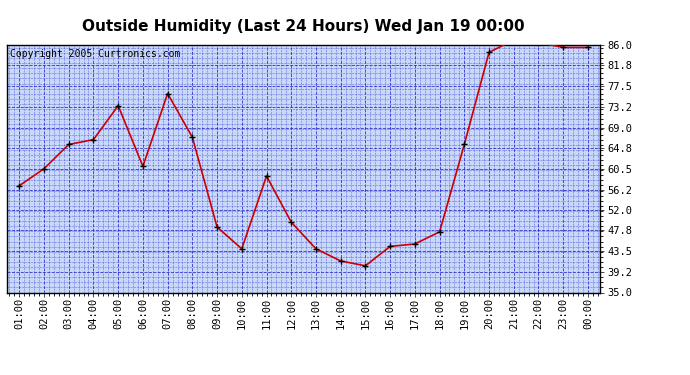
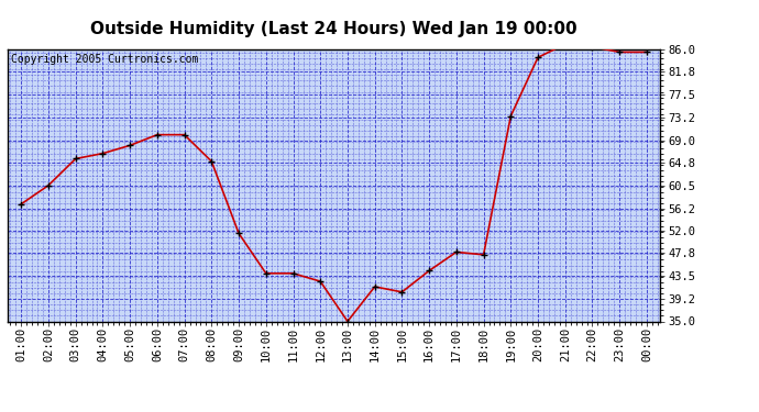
05:00: 73.5 -> 68.0
06:00: 61.0 -> 70.0
07:00: 76.0 -> 70.0
08:00: 67.0 -> 65.0
09:00: 48.5 -> 51.5
11:00: 59.0 -> 44.0
12:00: 49.5 -> 42.5
13:00: 44.0 -> 35.0
17:00: 45.0 -> 48.0
19:00: 65.5 -> 73.5
